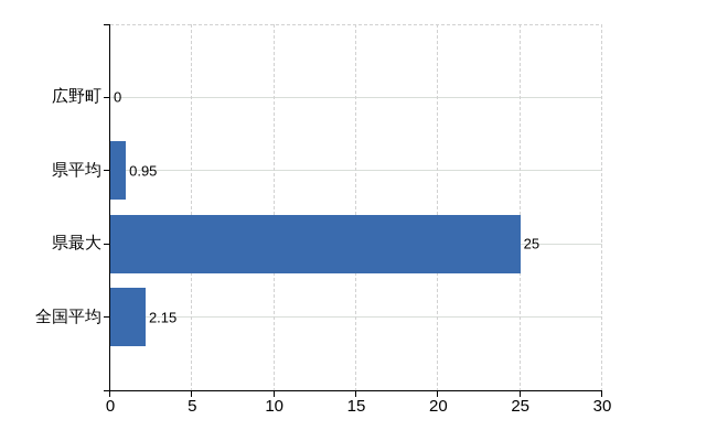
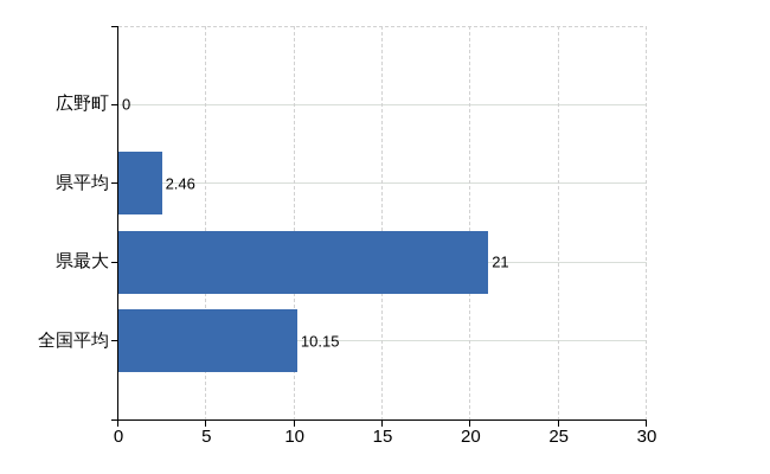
県平均: 0.95 -> 2.46
県最大: 25 -> 21
全国平均: 2.15 -> 10.15
